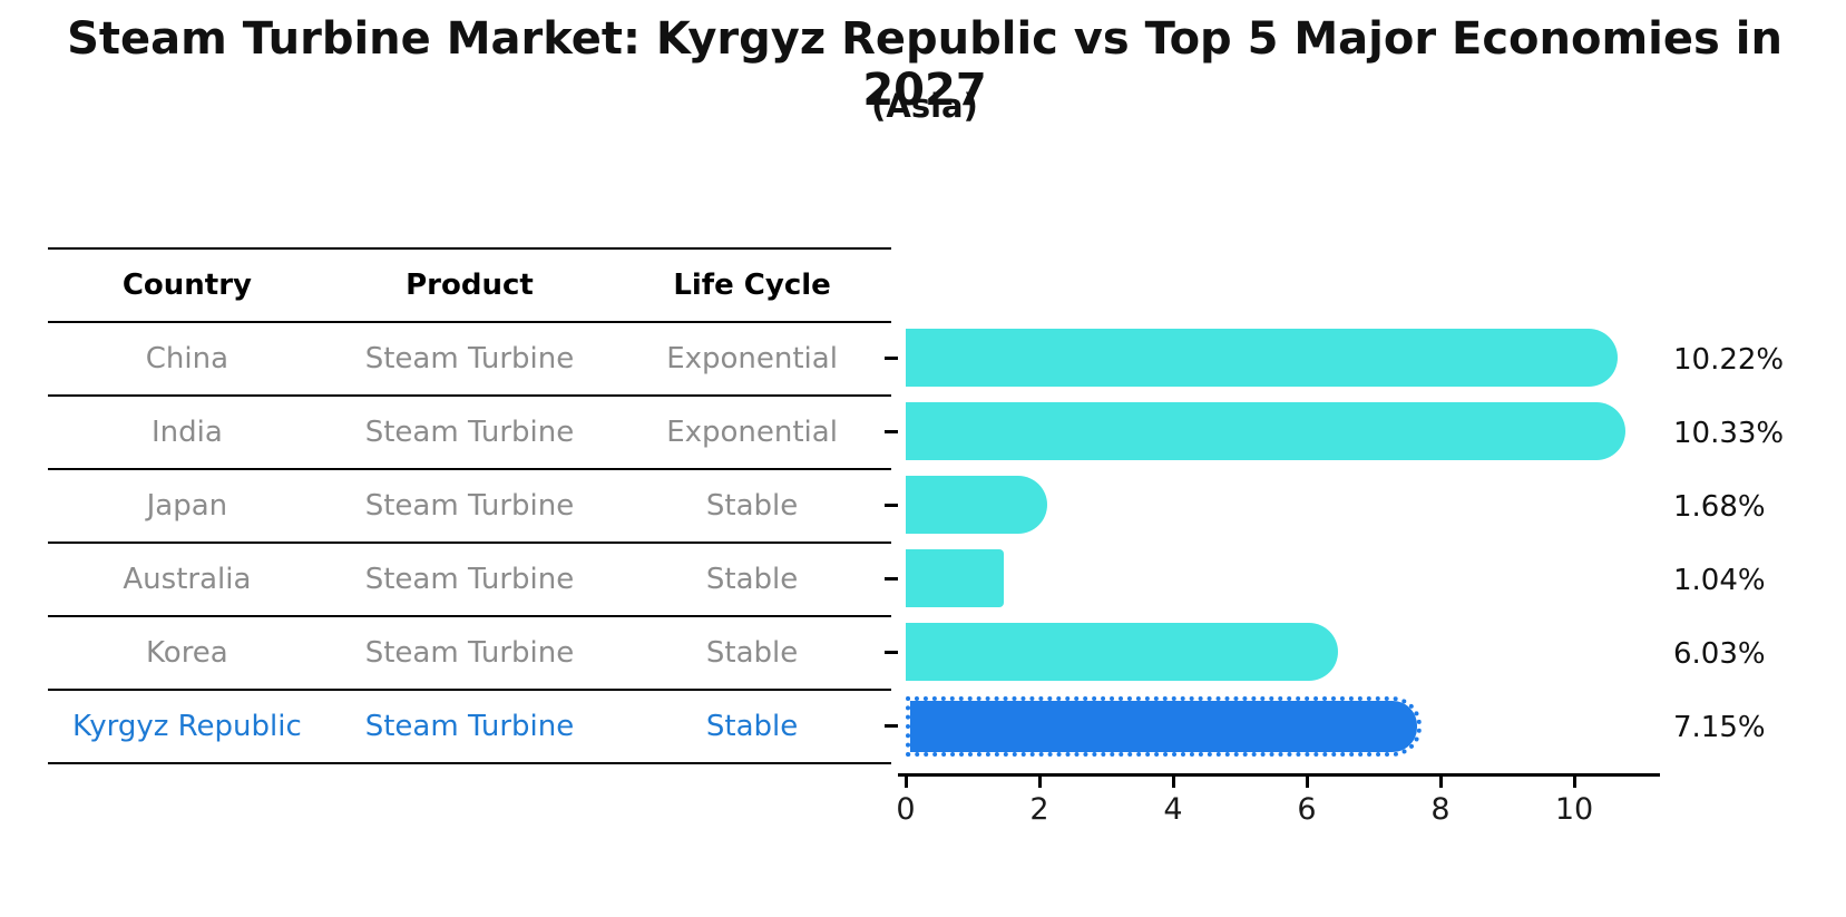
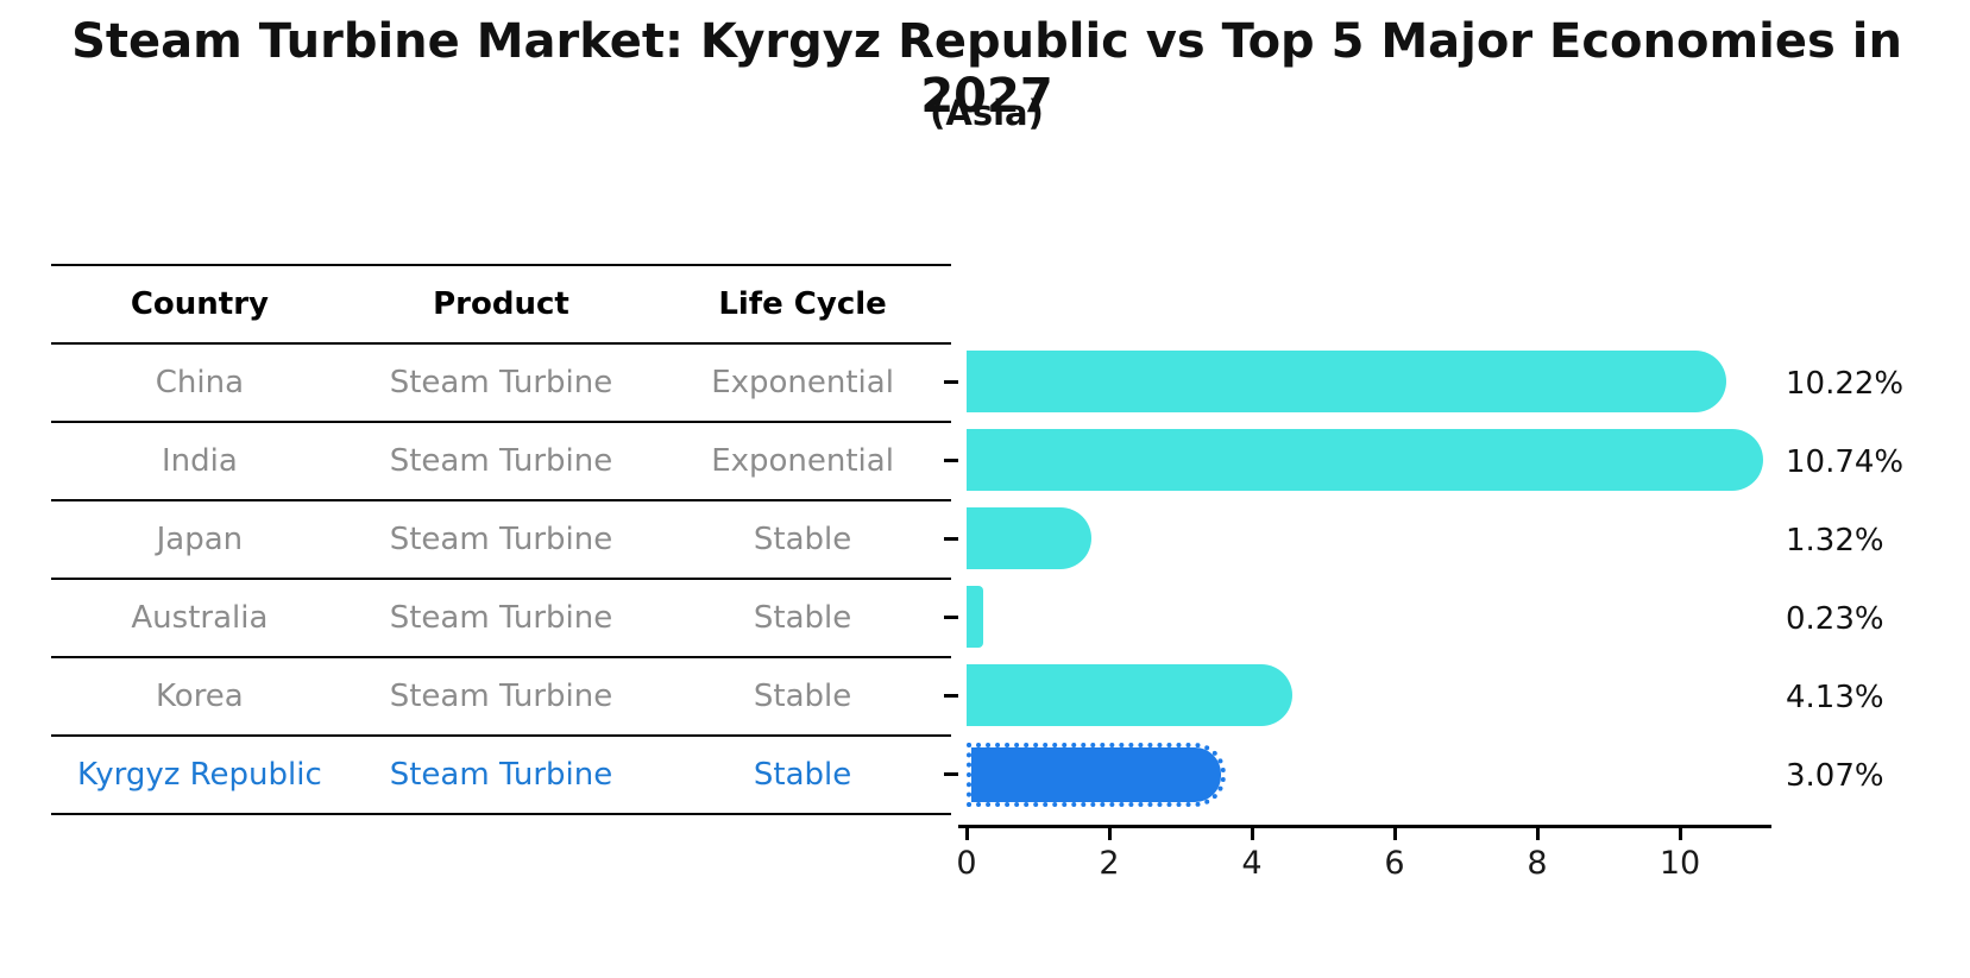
India: 10.33% -> 10.74%
Japan: 1.68% -> 1.32%
Australia: 1.04% -> 0.23%
Korea: 6.03% -> 4.13%
Kyrgyz Republic: 7.15% -> 3.07%
